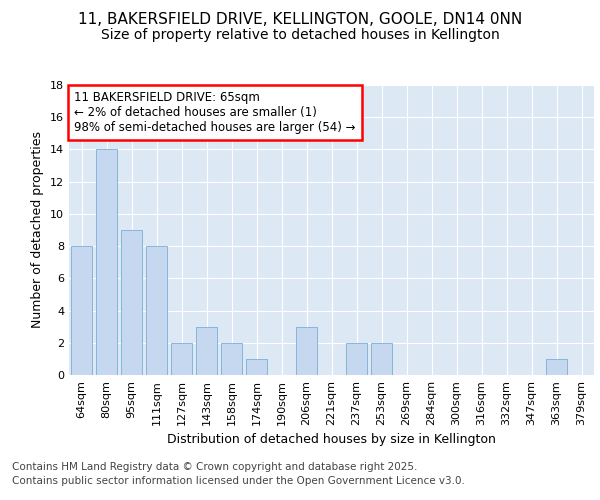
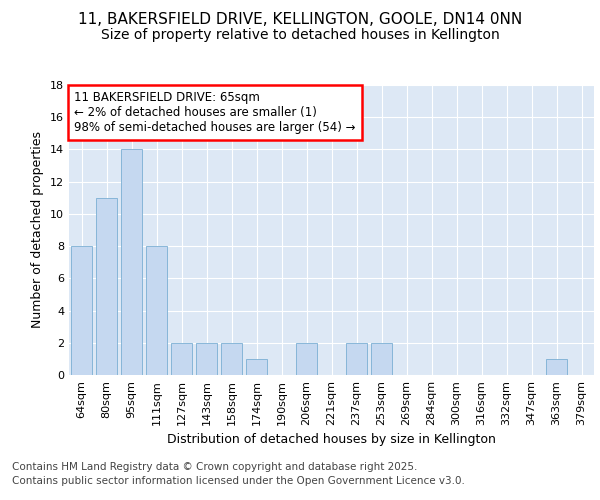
80sqm: 14 -> 11
95sqm: 9 -> 14
143sqm: 3 -> 2
206sqm: 3 -> 2
